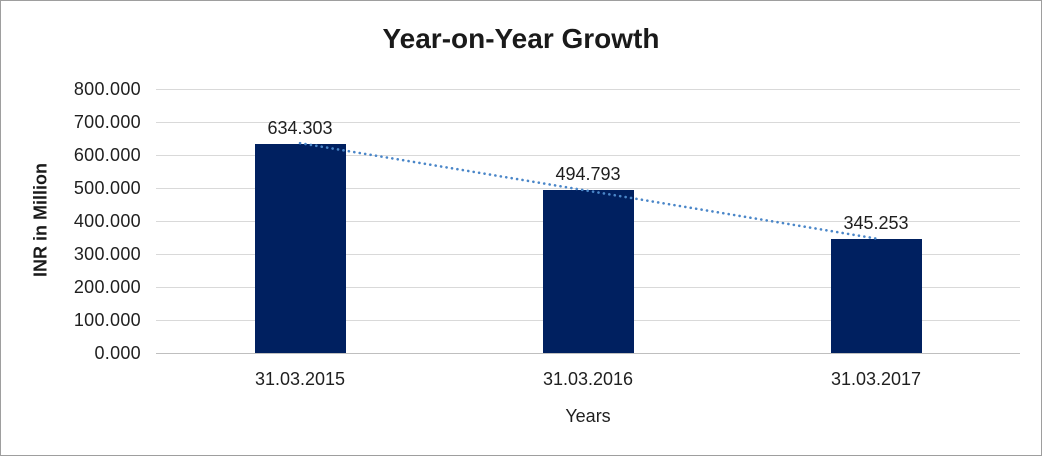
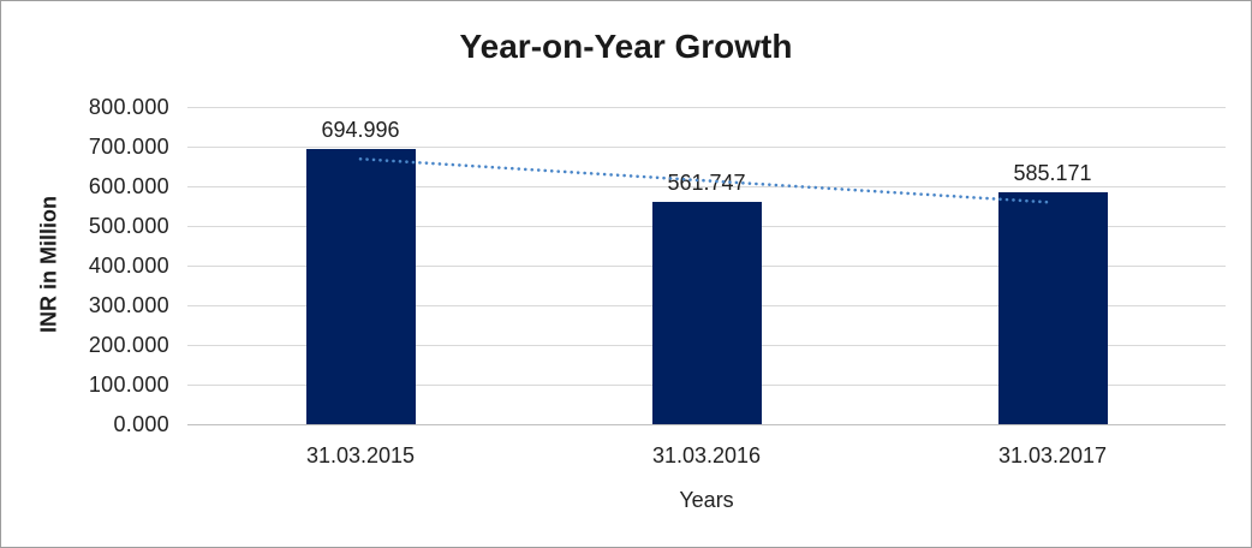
31.03.2015: 634.303 -> 694.996
31.03.2016: 494.793 -> 561.747
31.03.2017: 345.253 -> 585.171
